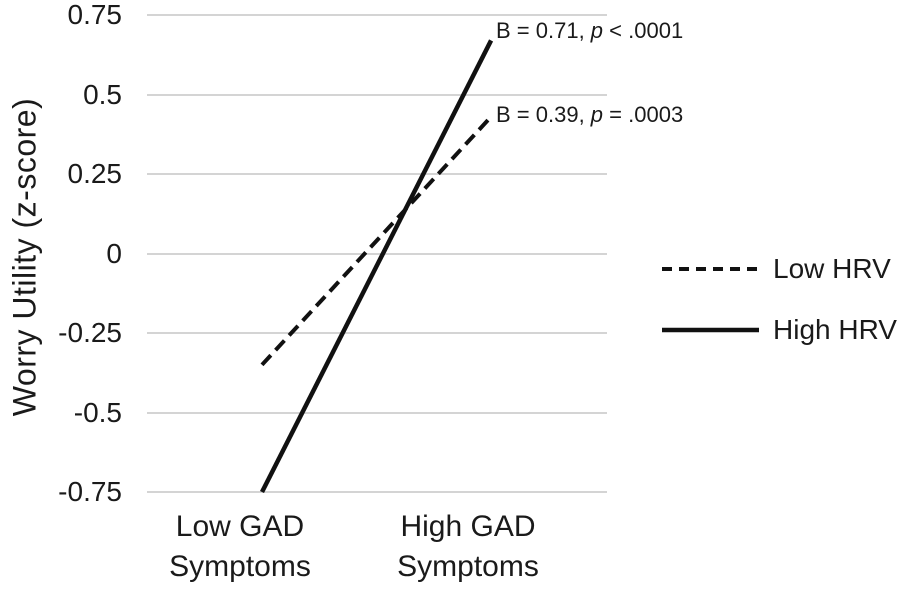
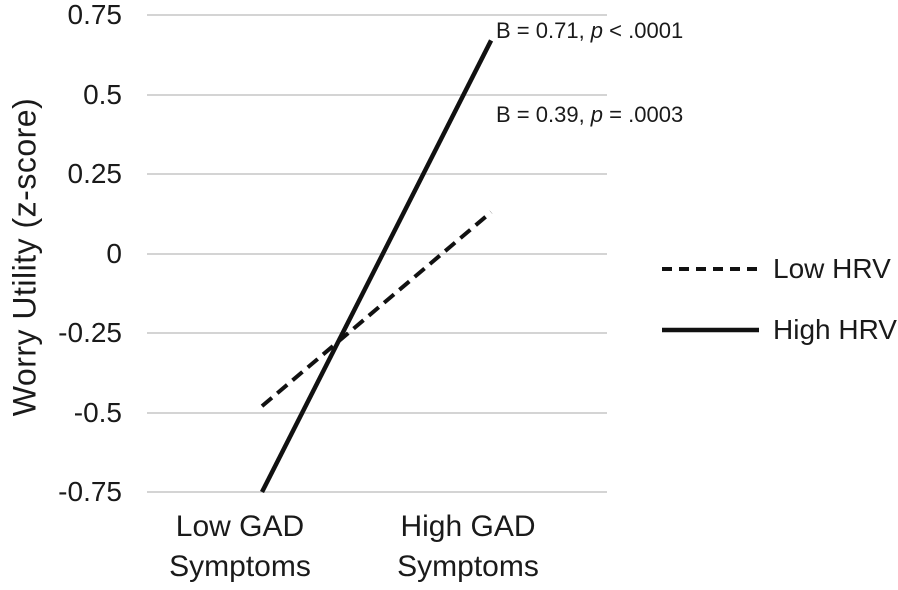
Low HRV/Low GAD Symptoms: -0.35 -> -0.48
Low HRV/High GAD Symptoms: 0.43 -> 0.13
